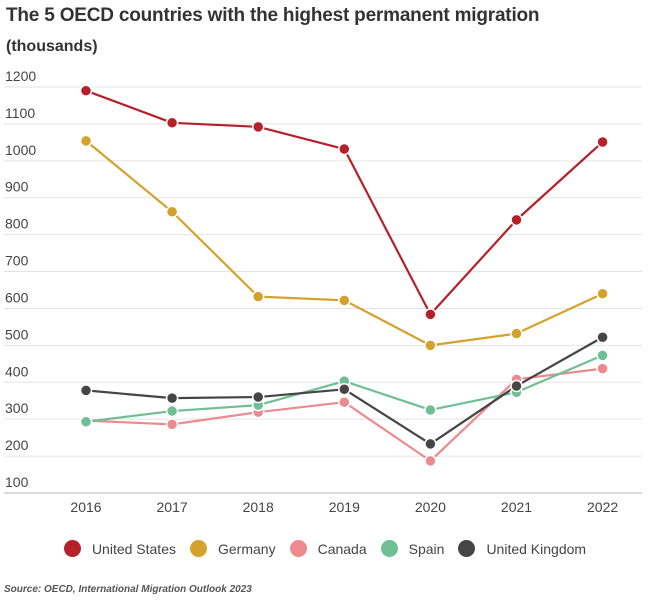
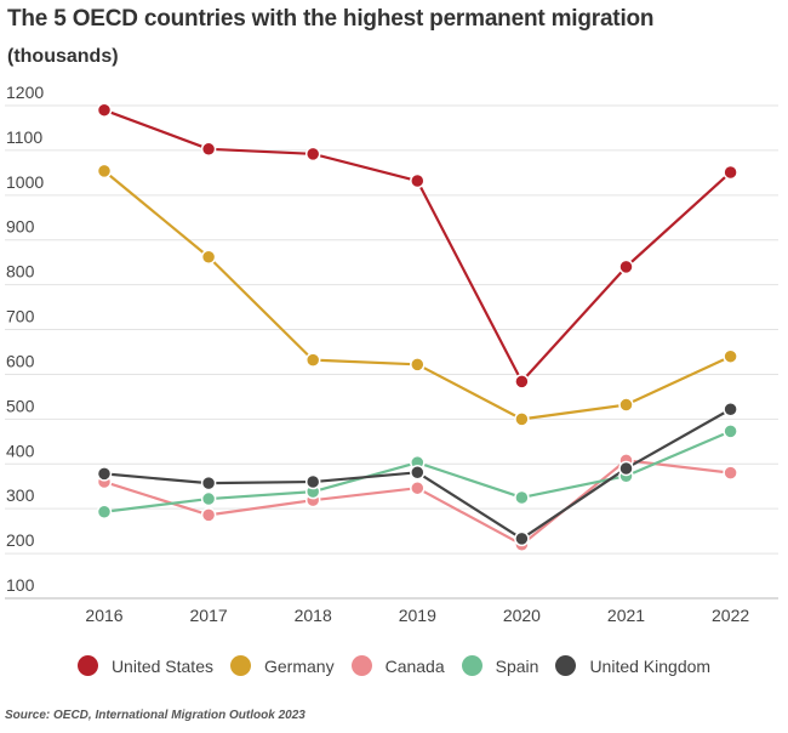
Canada/2016: 300 -> 360
Canada/2020: 190 -> 220
Canada/2022: 440 -> 380
